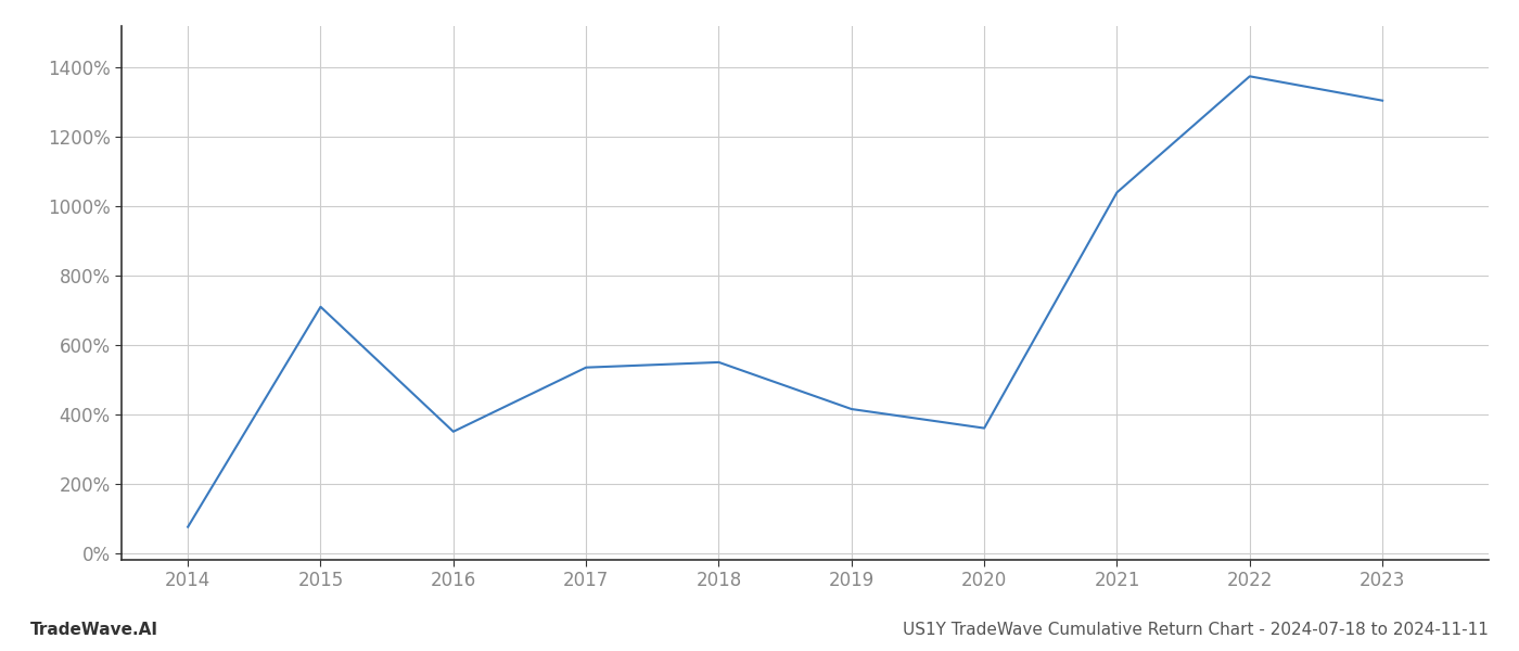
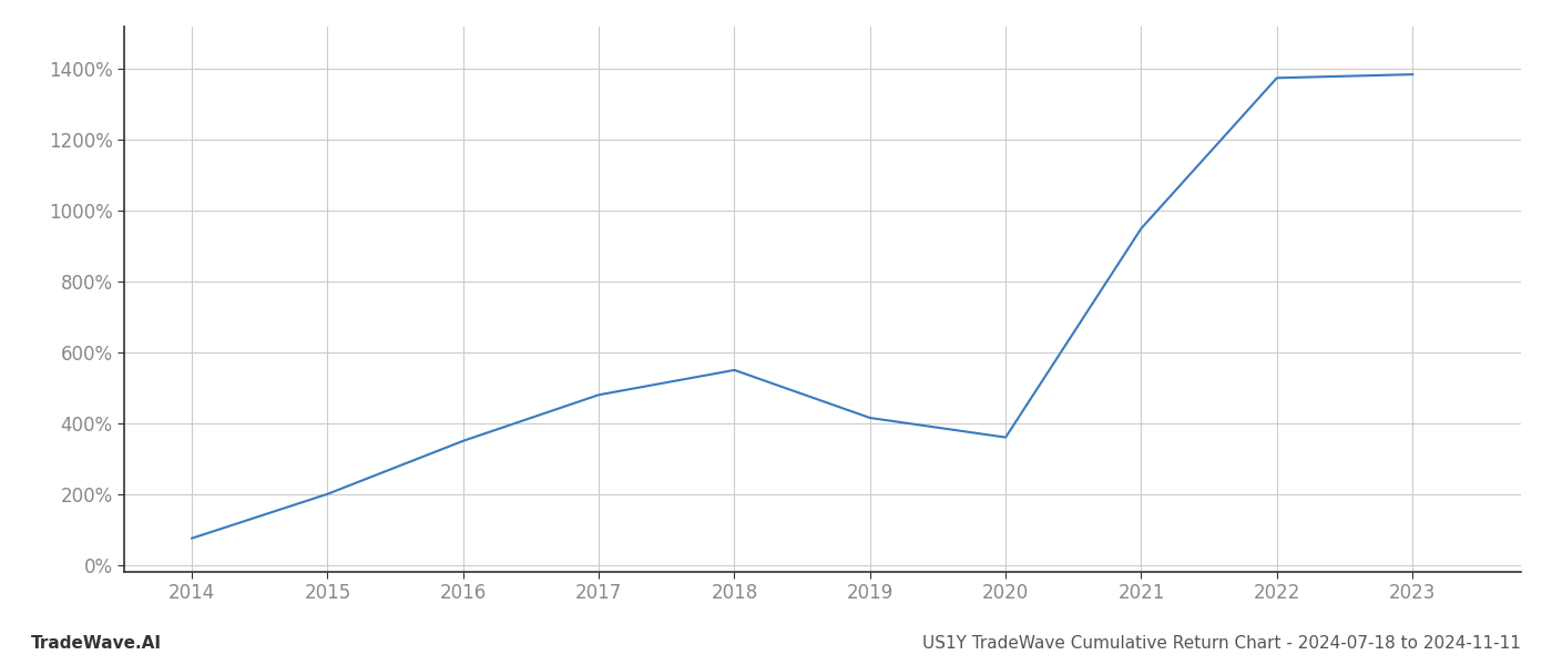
2015: 710% -> 200%
2017: 535% -> 480%
2021: 1040% -> 950%
2023: 1305% -> 1385%
